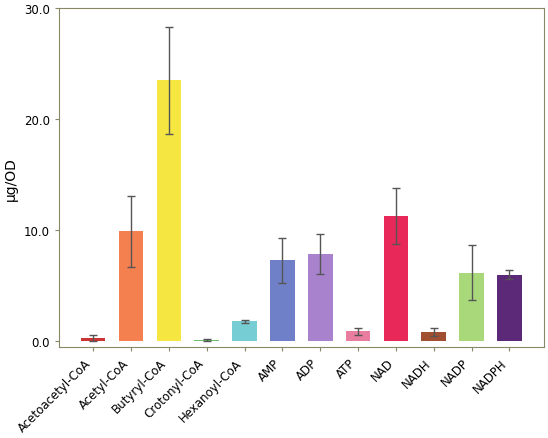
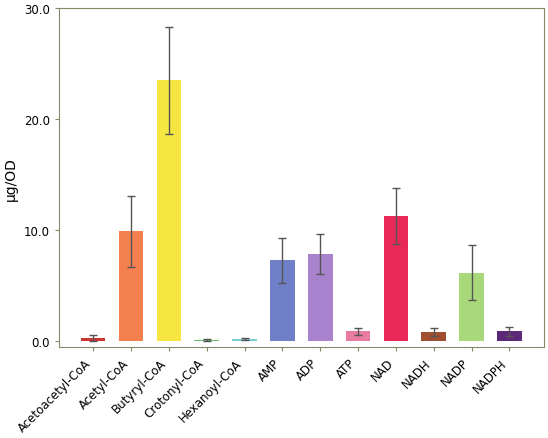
Hexanoyl-CoA: 1.8 -> 0.2
NADPH: 6.0 -> 0.9
